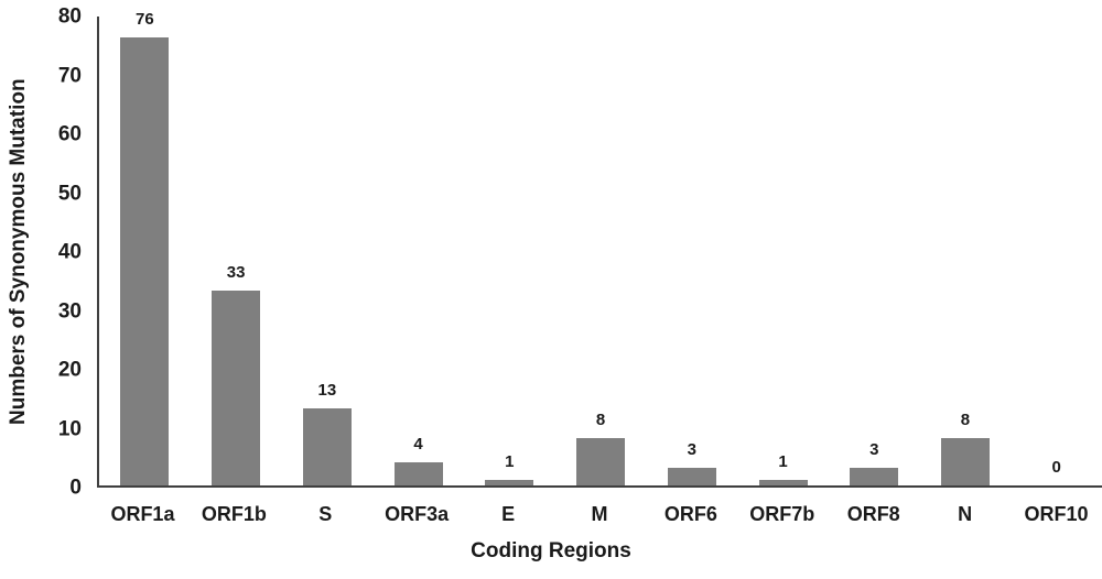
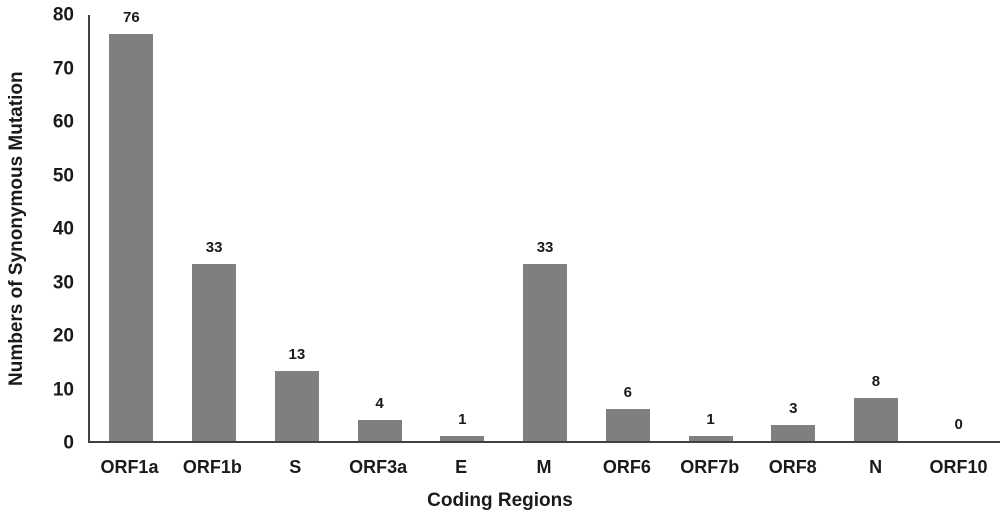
M: 8 -> 33
ORF6: 3 -> 6
